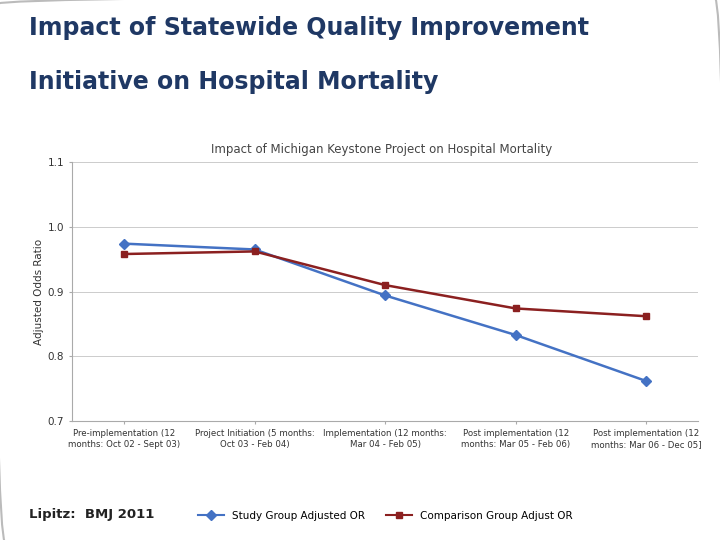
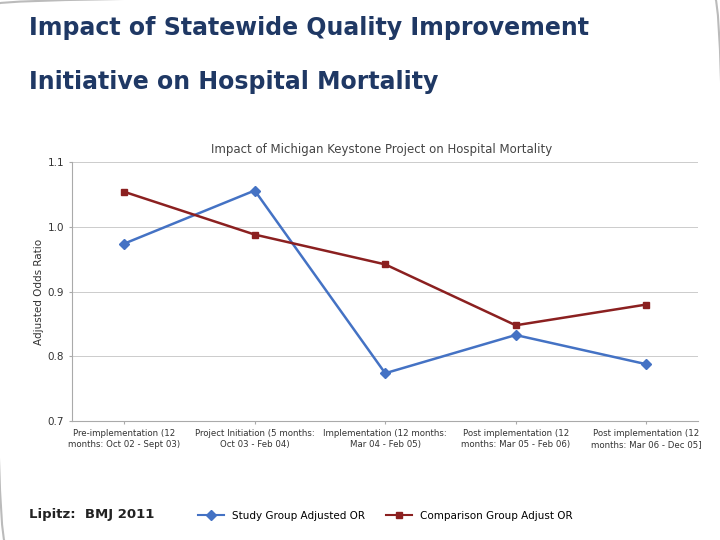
Comparison Group Adjust OR/Pre-implementation (12 months: Oct 02 - Sept 03): 0.958 -> 1.054
Study Group Adjusted OR/Project Initiation (5 months: Oct 03 - Feb 04): 0.965 -> 1.056
Comparison Group Adjust OR/Project Initiation (5 months: Oct 03 - Feb 04): 0.962 -> 0.988
Study Group Adjusted OR/Implementation (12 months: Mar 04 - Feb 05): 0.894 -> 0.774
Comparison Group Adjust OR/Implementation (12 months: Mar 04 - Feb 05): 0.910 -> 0.942
Comparison Group Adjust OR/Post implementation (12 months: Mar 05 - Feb 06): 0.874 -> 0.848
Study Group Adjusted OR/Post implementation (12 months: Mar 06 - Dec 05]: 0.762 -> 0.788
Comparison Group Adjust OR/Post implementation (12 months: Mar 06 - Dec 05]: 0.862 -> 0.880
